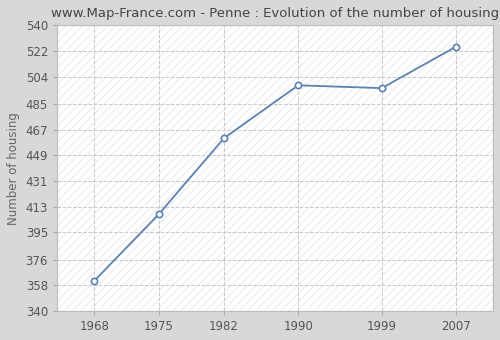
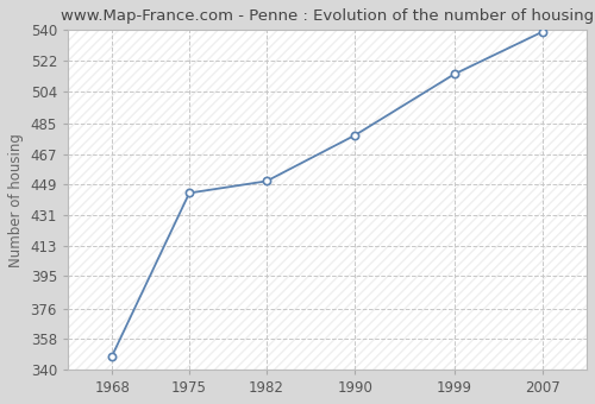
1968: 361 -> 348
1975: 408 -> 444
1982: 461 -> 451
1990: 498 -> 478
1999: 496 -> 514
2007: 525 -> 539
